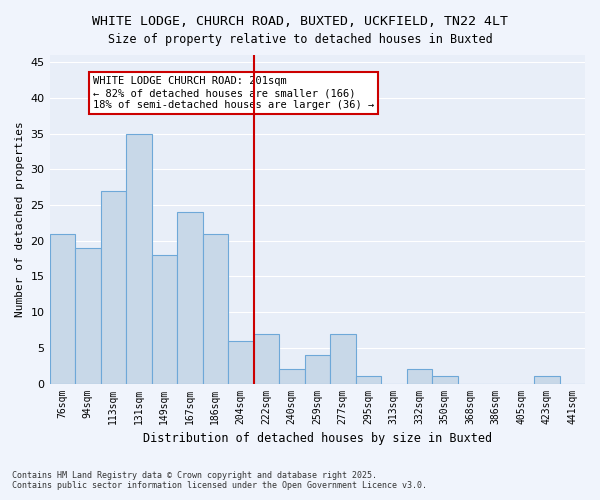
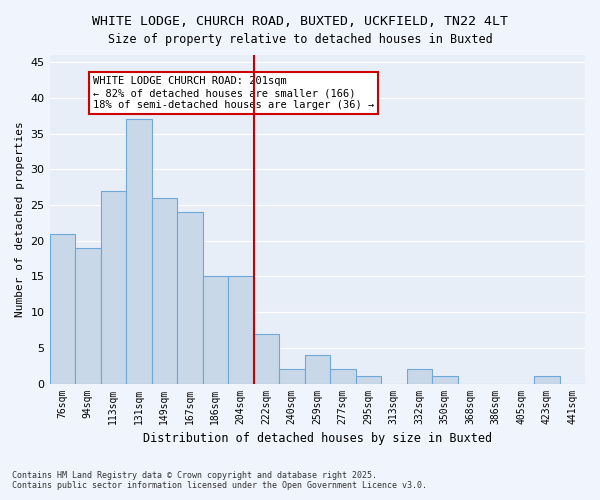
131sqm: 35 -> 37
149sqm: 18 -> 26
186sqm: 21 -> 15
204sqm: 6 -> 15
277sqm: 7 -> 2
